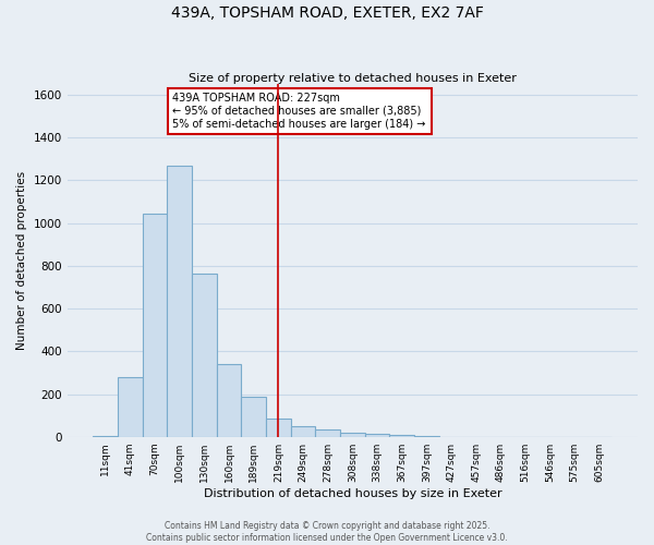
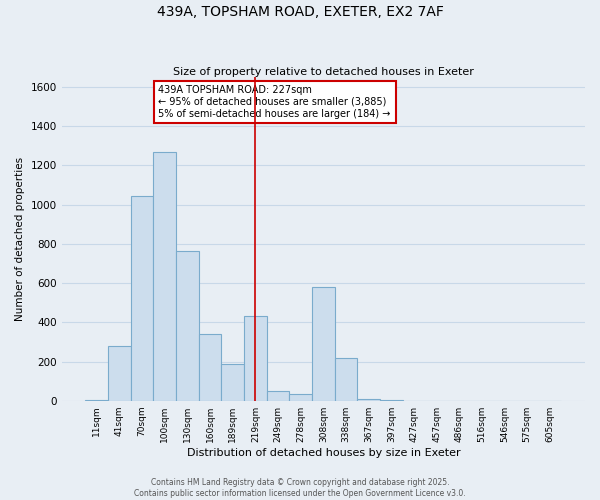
219sqm: 80 -> 430
308sqm: 20 -> 580
338sqm: 10 -> 220
